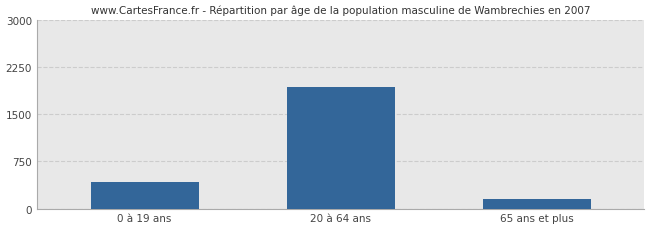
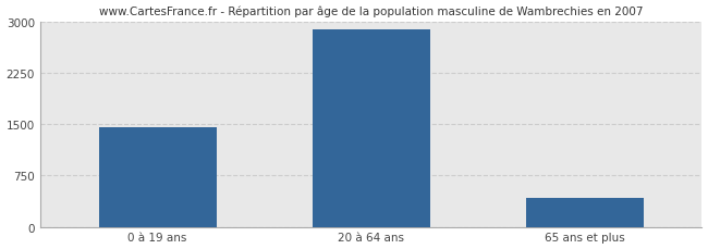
0 à 19 ans: 420 -> 1450
20 à 64 ans: 1940 -> 2890
65 ans et plus: 160 -> 430
